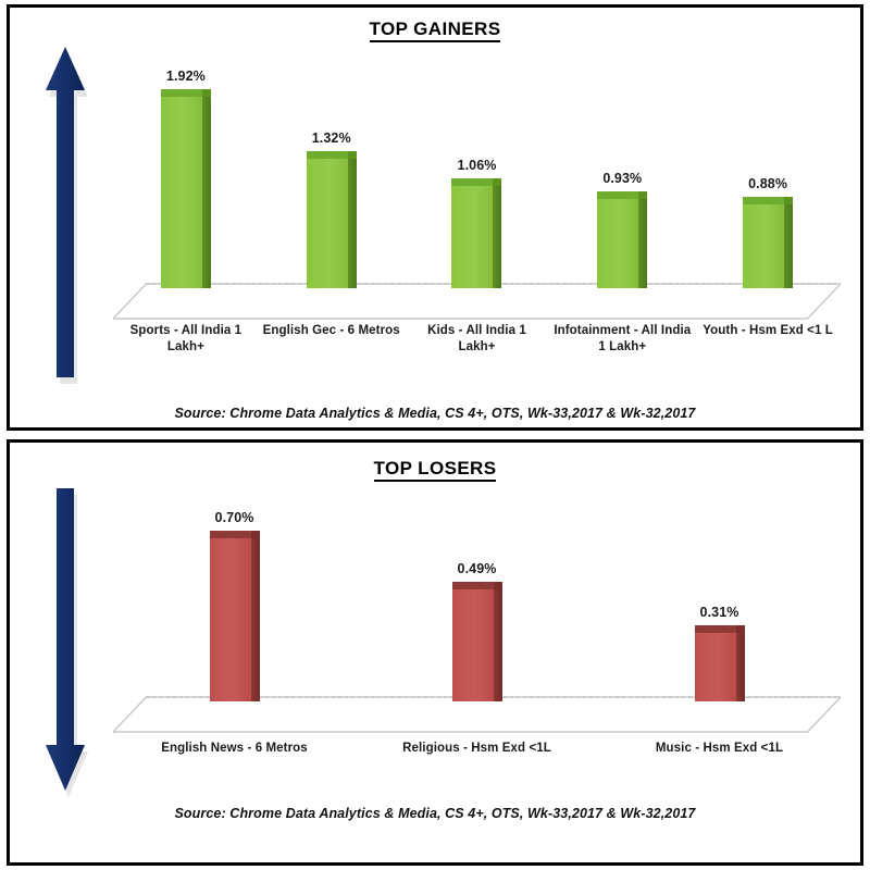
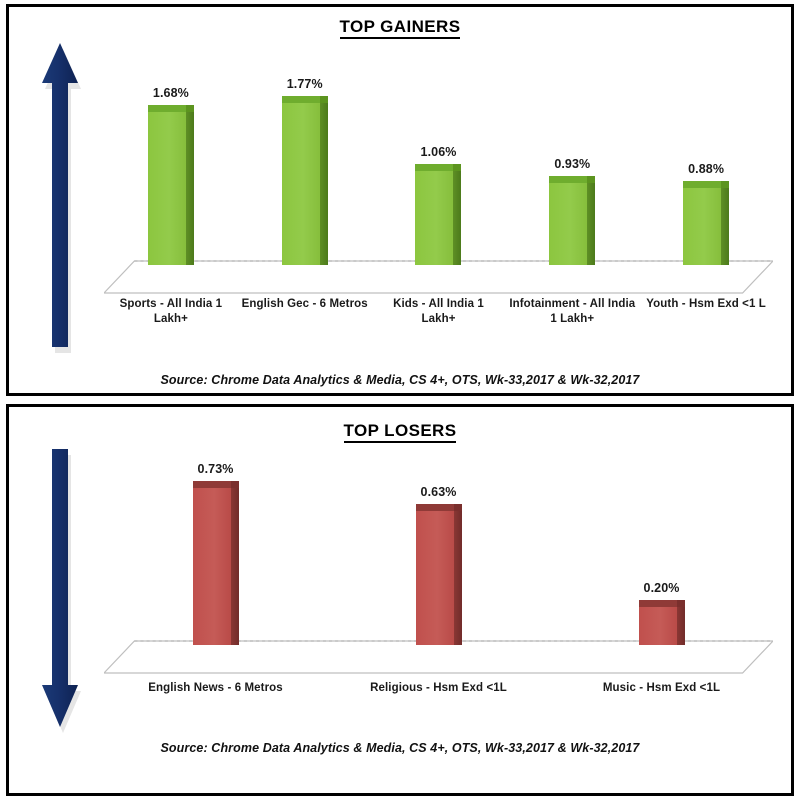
TOP GAINERS/Sports - All India 1 Lakh+: 1.92% -> 1.68%
TOP GAINERS/English Gec - 6 Metros: 1.32% -> 1.77%
TOP LOSERS/English News - 6 Metros: 0.70% -> 0.73%
TOP LOSERS/Religious - Hsm Exd <1L: 0.49% -> 0.63%
TOP LOSERS/Music - Hsm Exd <1L: 0.31% -> 0.20%
